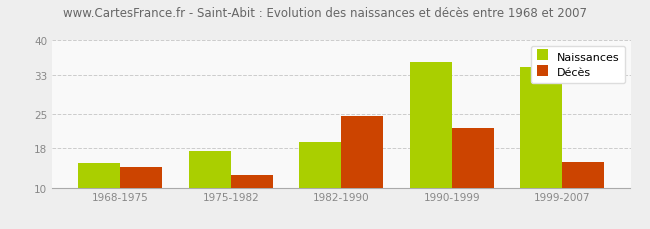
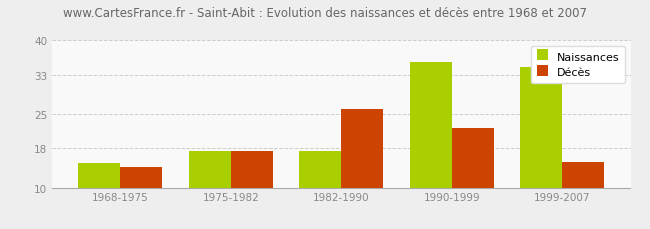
Décès/1975-1982: 12.5 -> 17.5
Naissances/1982-1990: 19.2 -> 17.5
Décès/1982-1990: 24.5 -> 26.0
